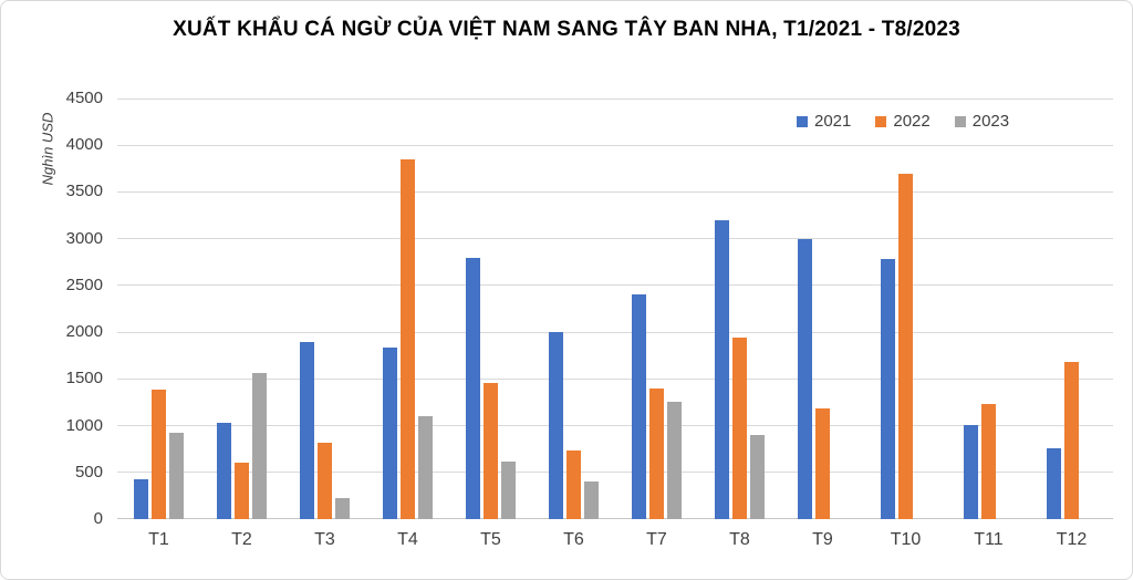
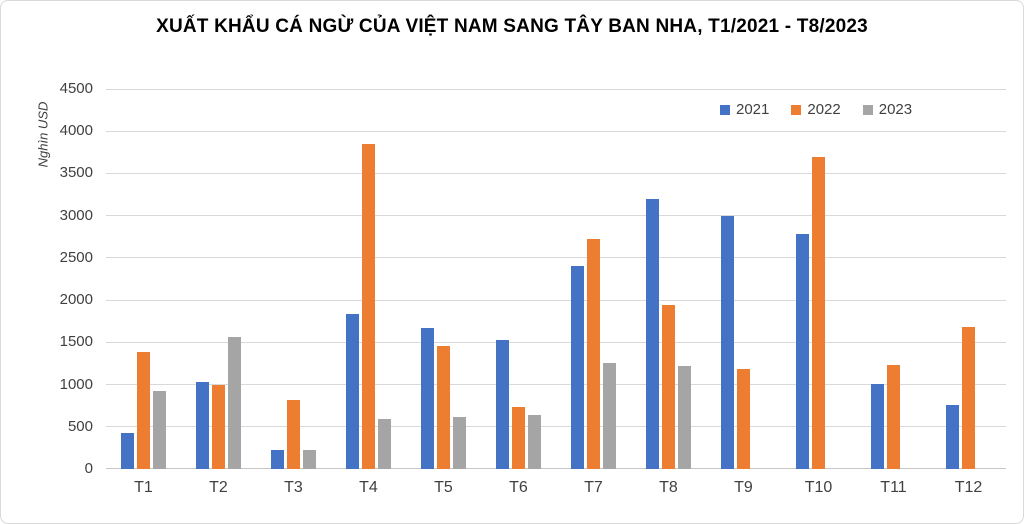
2022/T2: 600 -> 1000
2021/T3: 1900 -> 200
2023/T4: 1100 -> 600
2021/T5: 2800 -> 1700
2021/T6: 2000 -> 1500
2023/T6: 400 -> 600
2022/T7: 1400 -> 2700
2023/T8: 900 -> 1200
